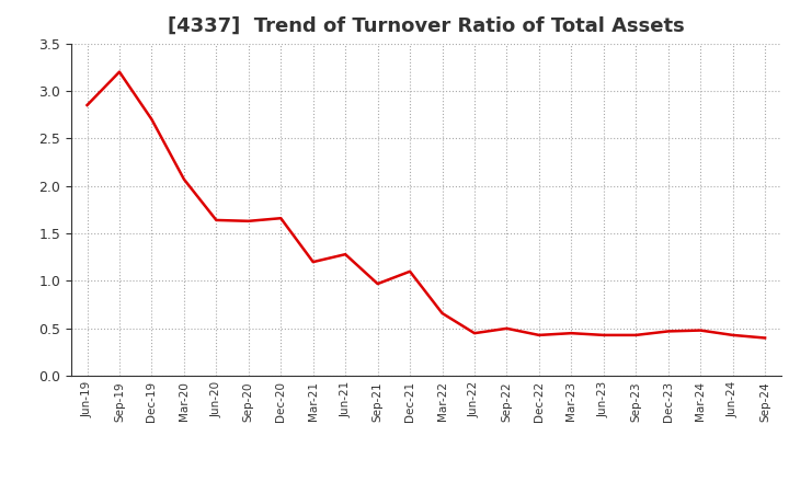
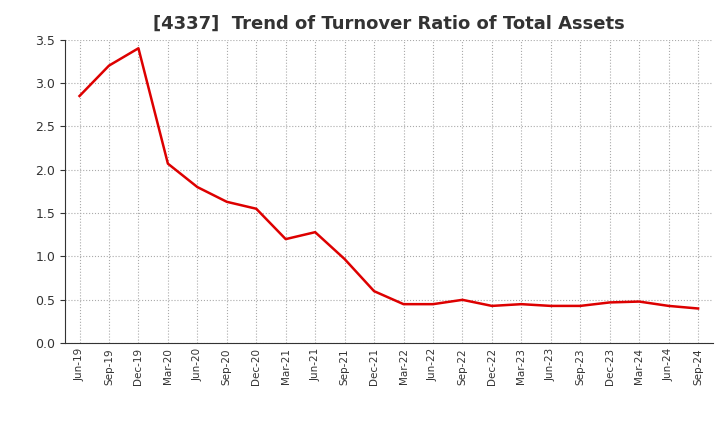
Dec-19: 2.70 -> 3.40
Jun-20: 1.64 -> 1.80
Dec-20: 1.66 -> 1.55
Dec-21: 1.10 -> 0.60
Mar-22: 0.66 -> 0.45
